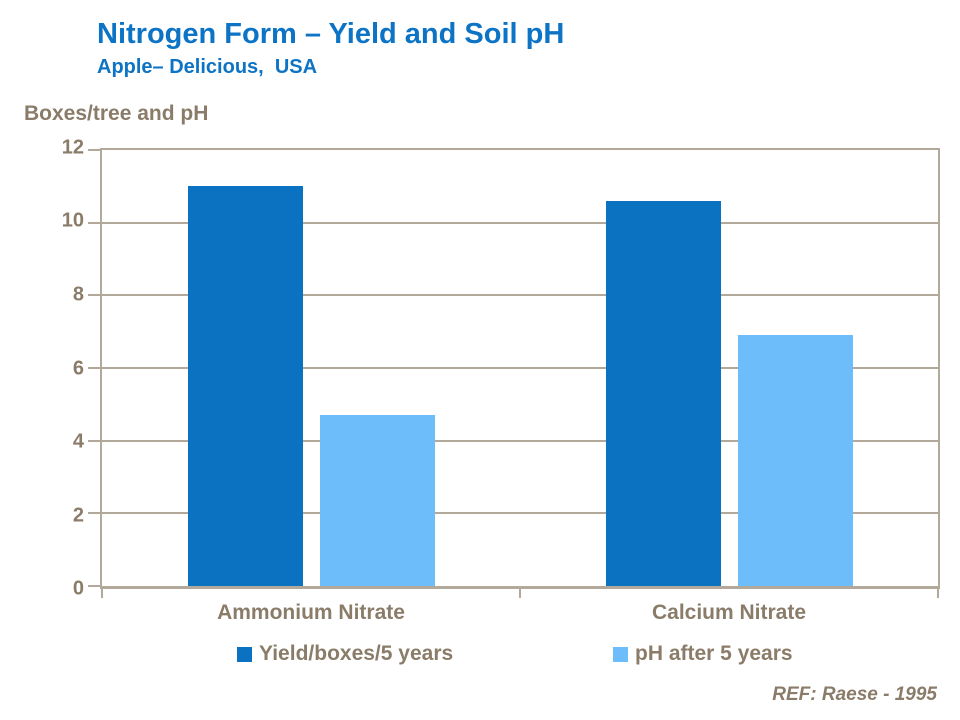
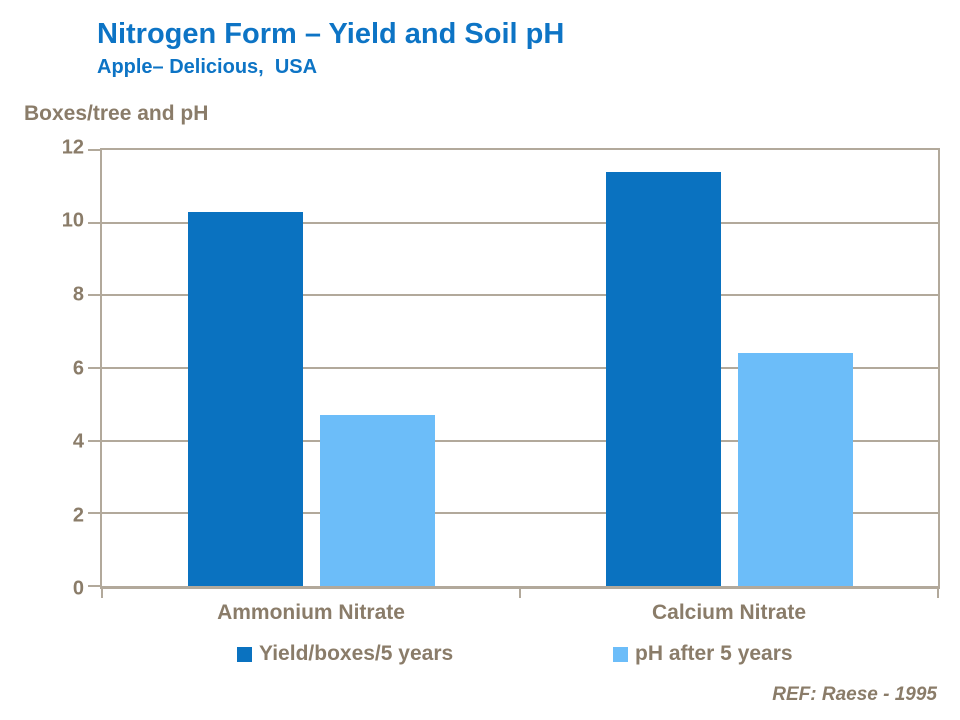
Yield/boxes/5 years/Ammonium Nitrate: 11.0 -> 10.3
Yield/boxes/5 years/Calcium Nitrate: 10.6 -> 11.4
pH after 5 years/Calcium Nitrate: 6.9 -> 6.4
